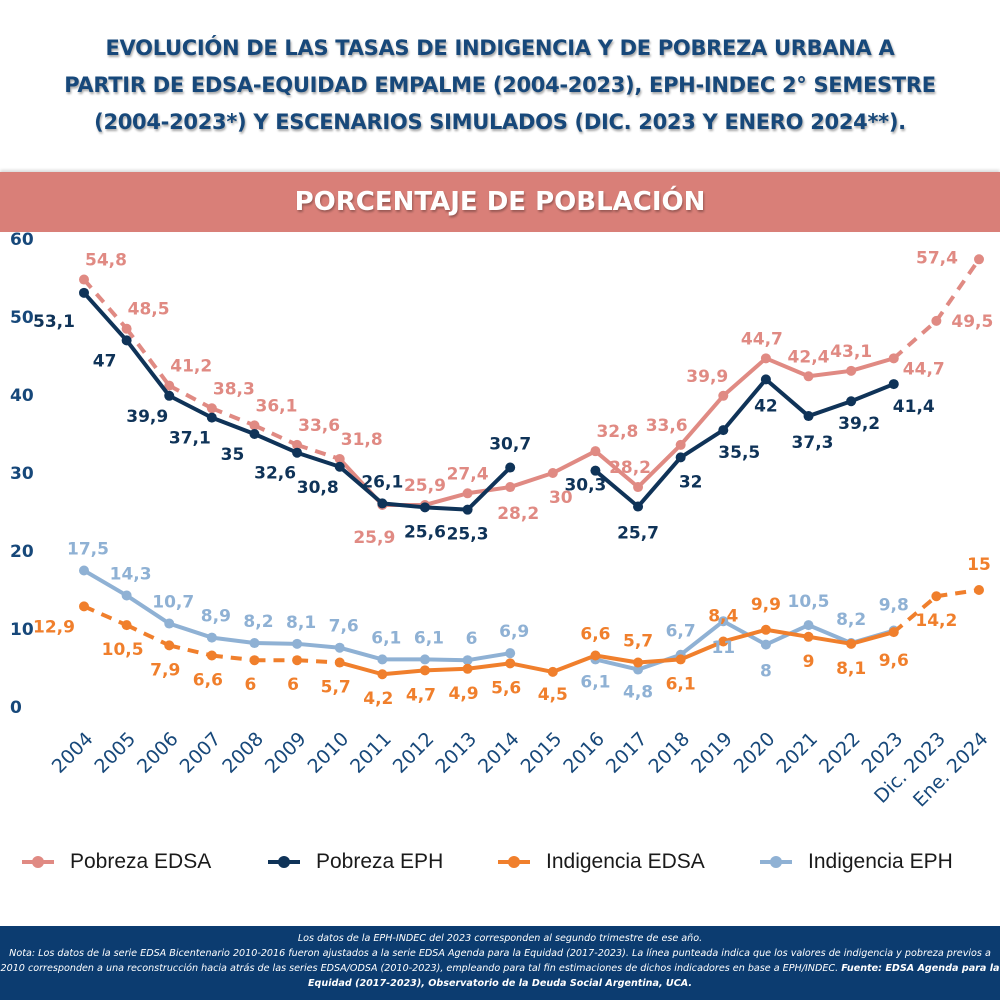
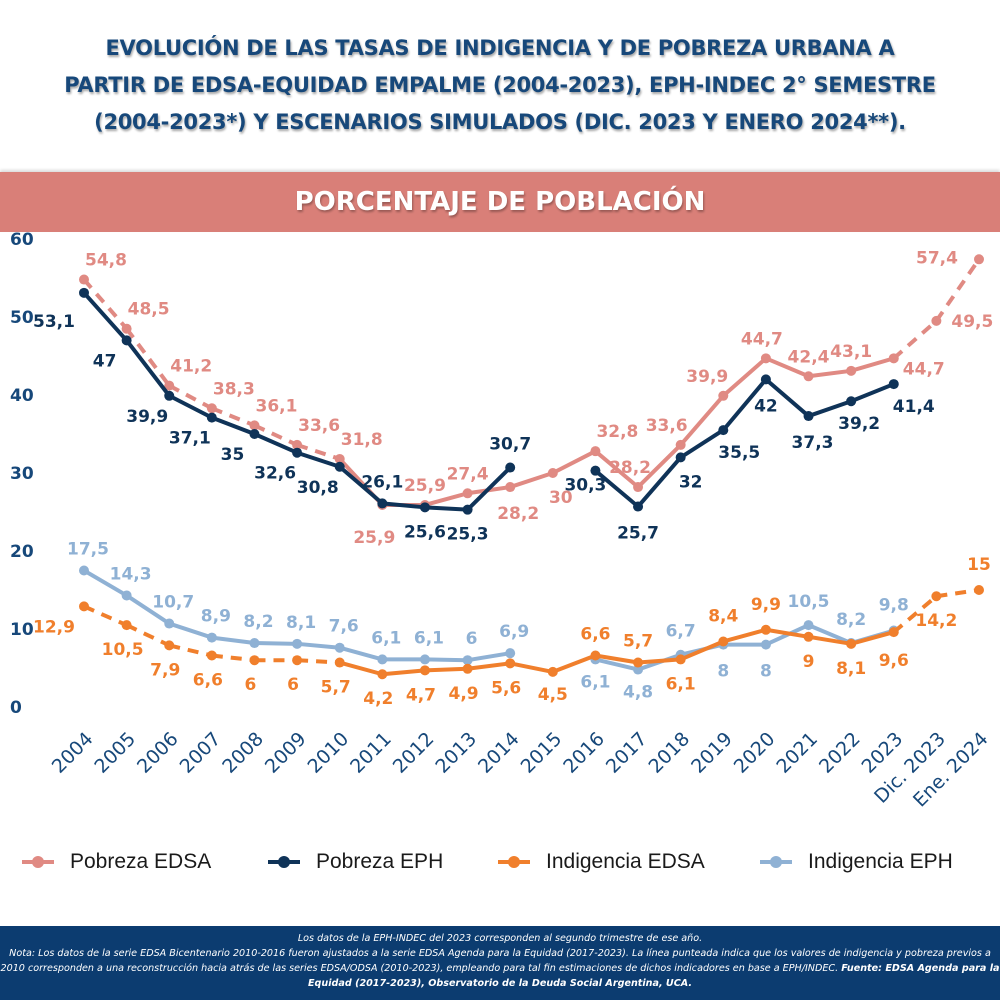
Indigencia EPH/2019: 11 -> 8
